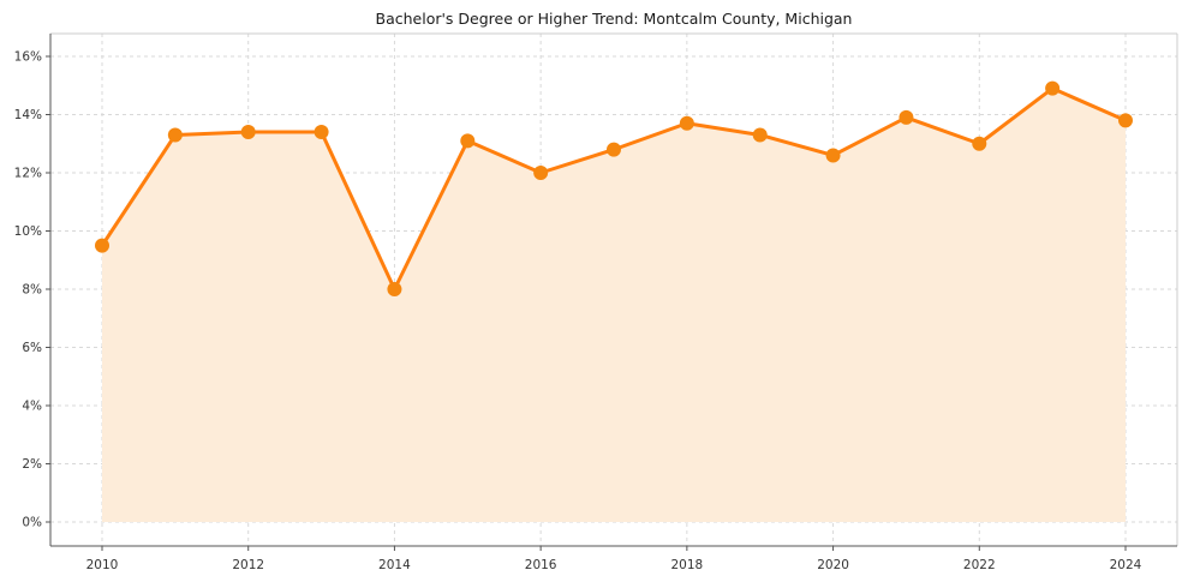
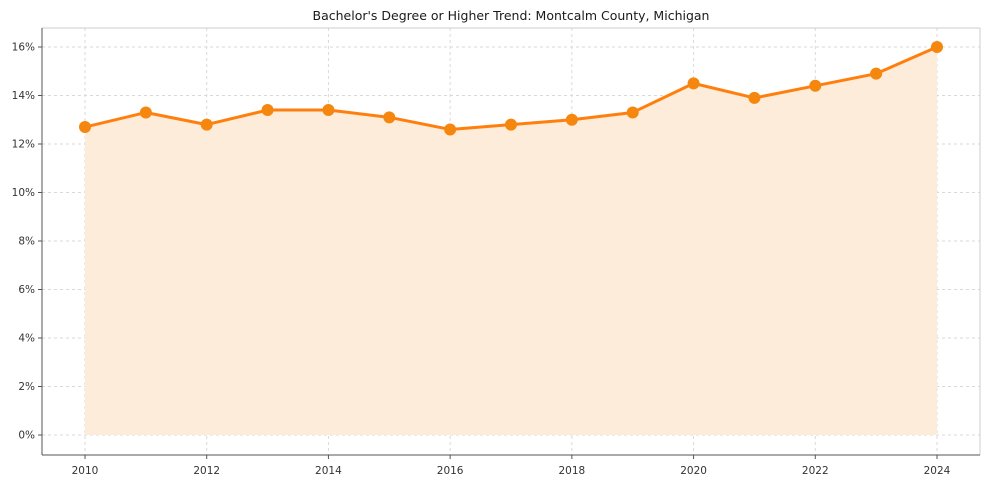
2010: 9.5% -> 12.7%
2012: 13.4% -> 12.8%
2014: 8.0% -> 13.4%
2016: 12.0% -> 12.6%
2018: 13.7% -> 13.0%
2020: 12.6% -> 14.5%
2022: 13.0% -> 14.4%
2024: 13.8% -> 16.0%
